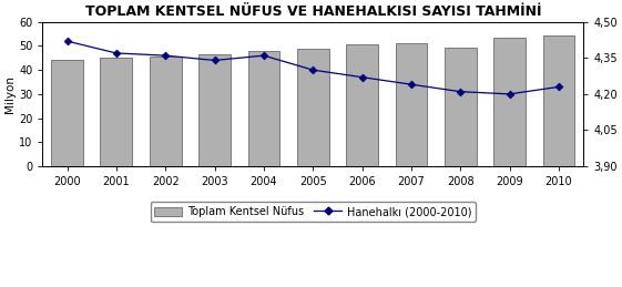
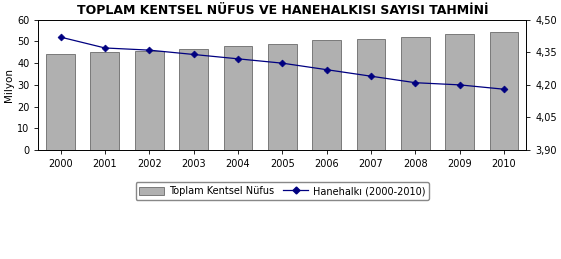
Hanehalkı (2000-2010)/2004: 4,36 -> 4,32
Toplam Kentsel Nüfus/2008: 49.5 -> 52.0
Hanehalkı (2000-2010)/2010: 4,23 -> 4,18
